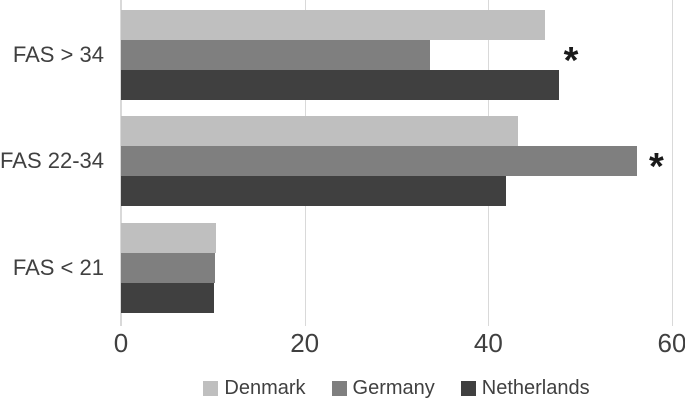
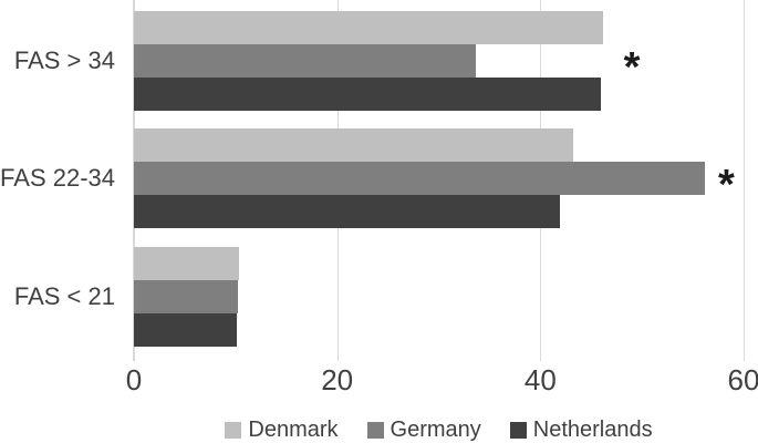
Netherlands/FAS > 34: 48 -> 46
